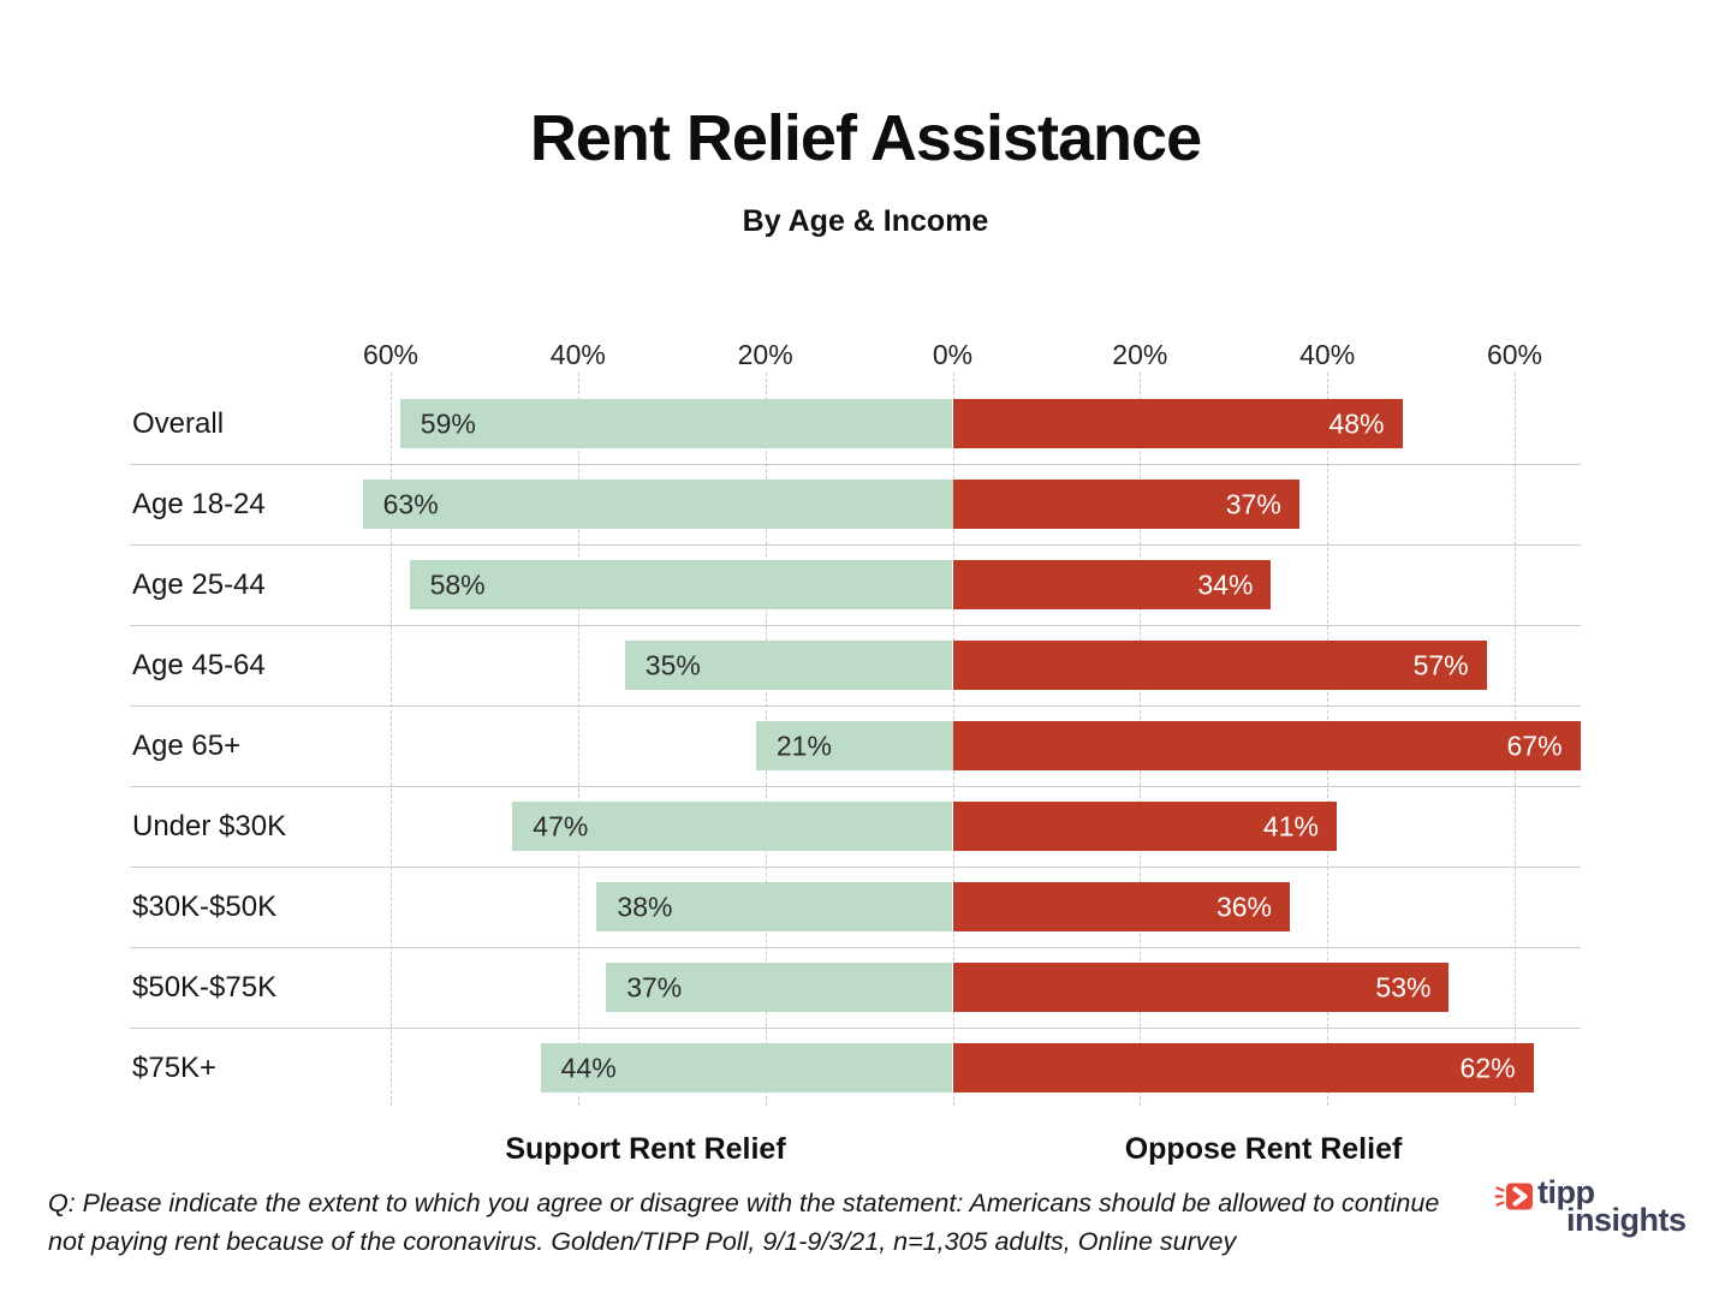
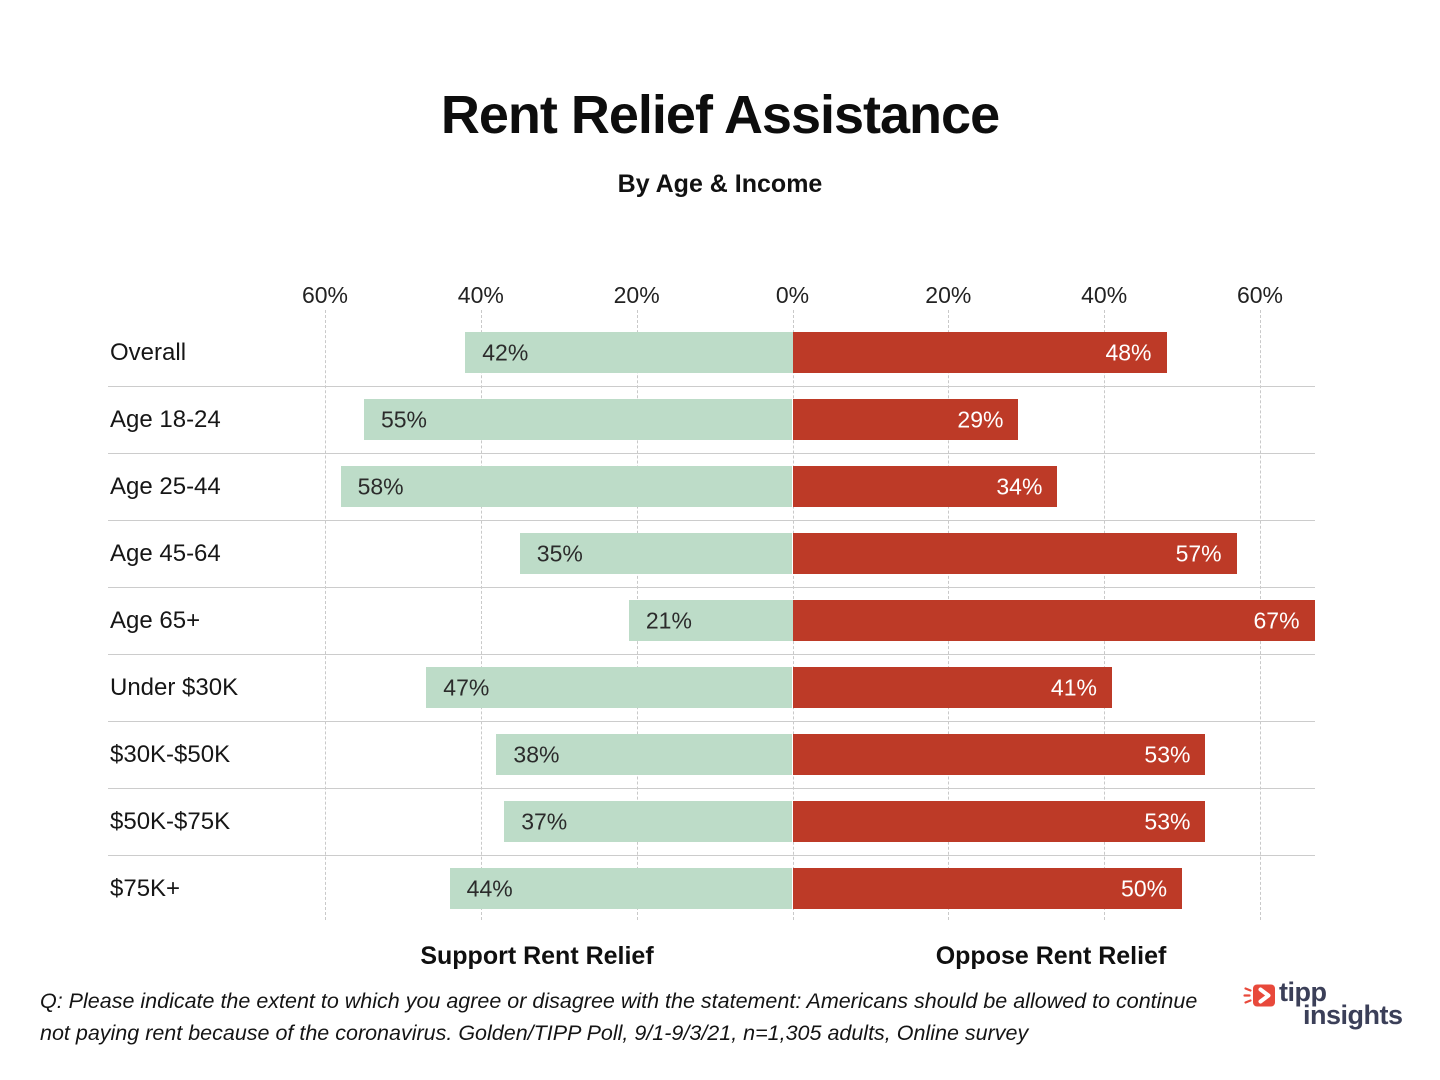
Support Rent Relief/Overall: 59% -> 42%
Support Rent Relief/Age 18-24: 63% -> 55%
Oppose Rent Relief/Age 18-24: 37% -> 29%
Oppose Rent Relief/$30K-$50K: 36% -> 53%
Oppose Rent Relief/$75K+: 62% -> 50%
